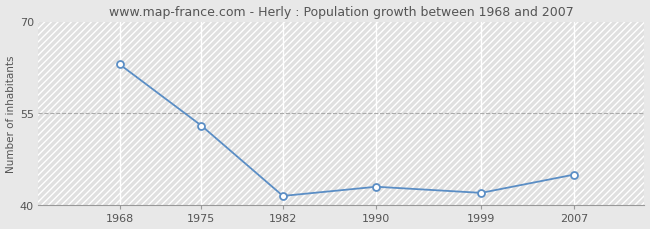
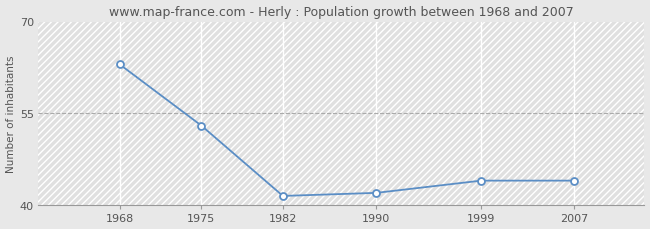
1990: 43.0 -> 42.0
1999: 42.0 -> 44.0
2007: 45.0 -> 44.0
